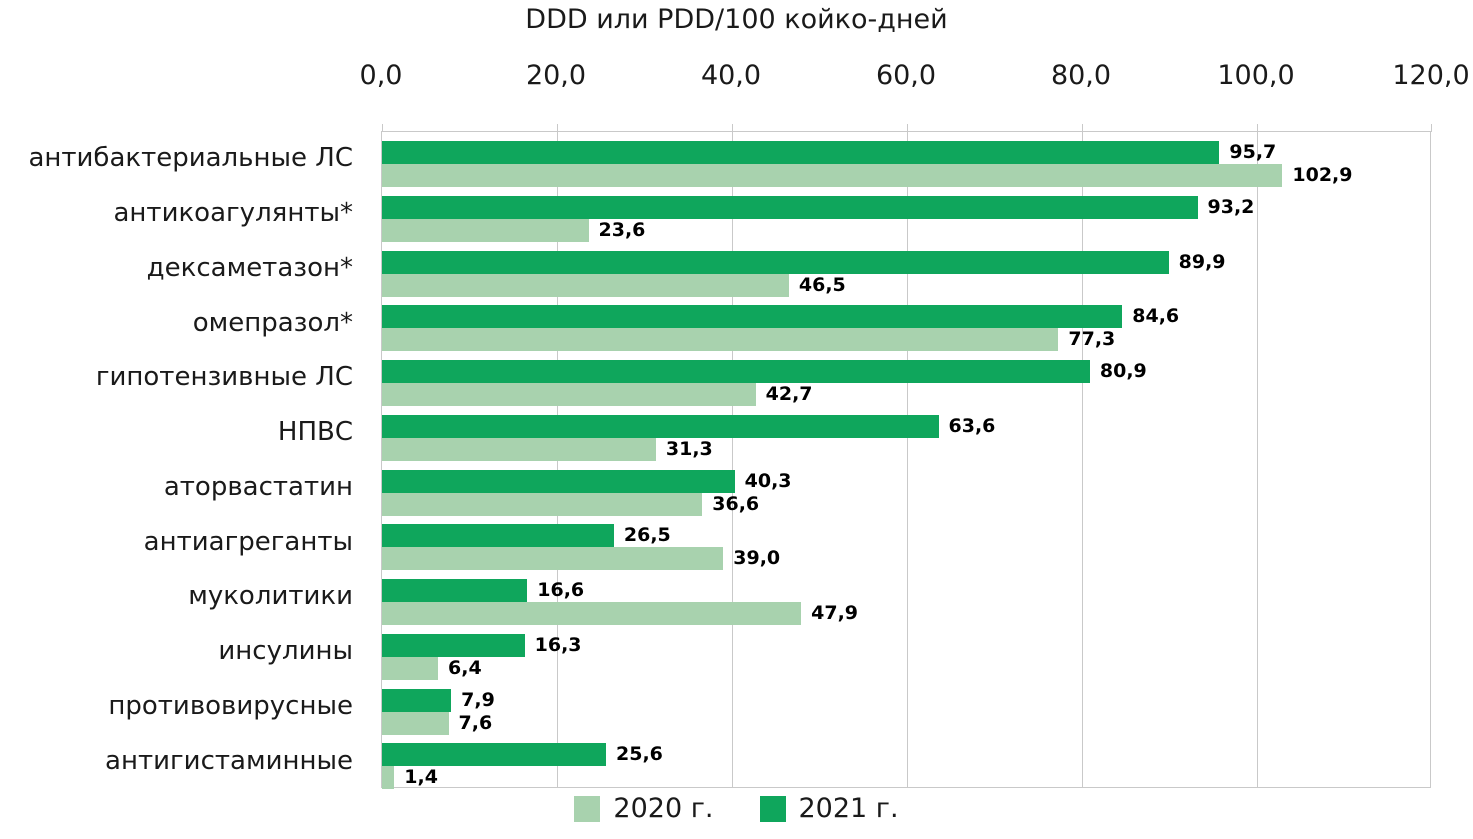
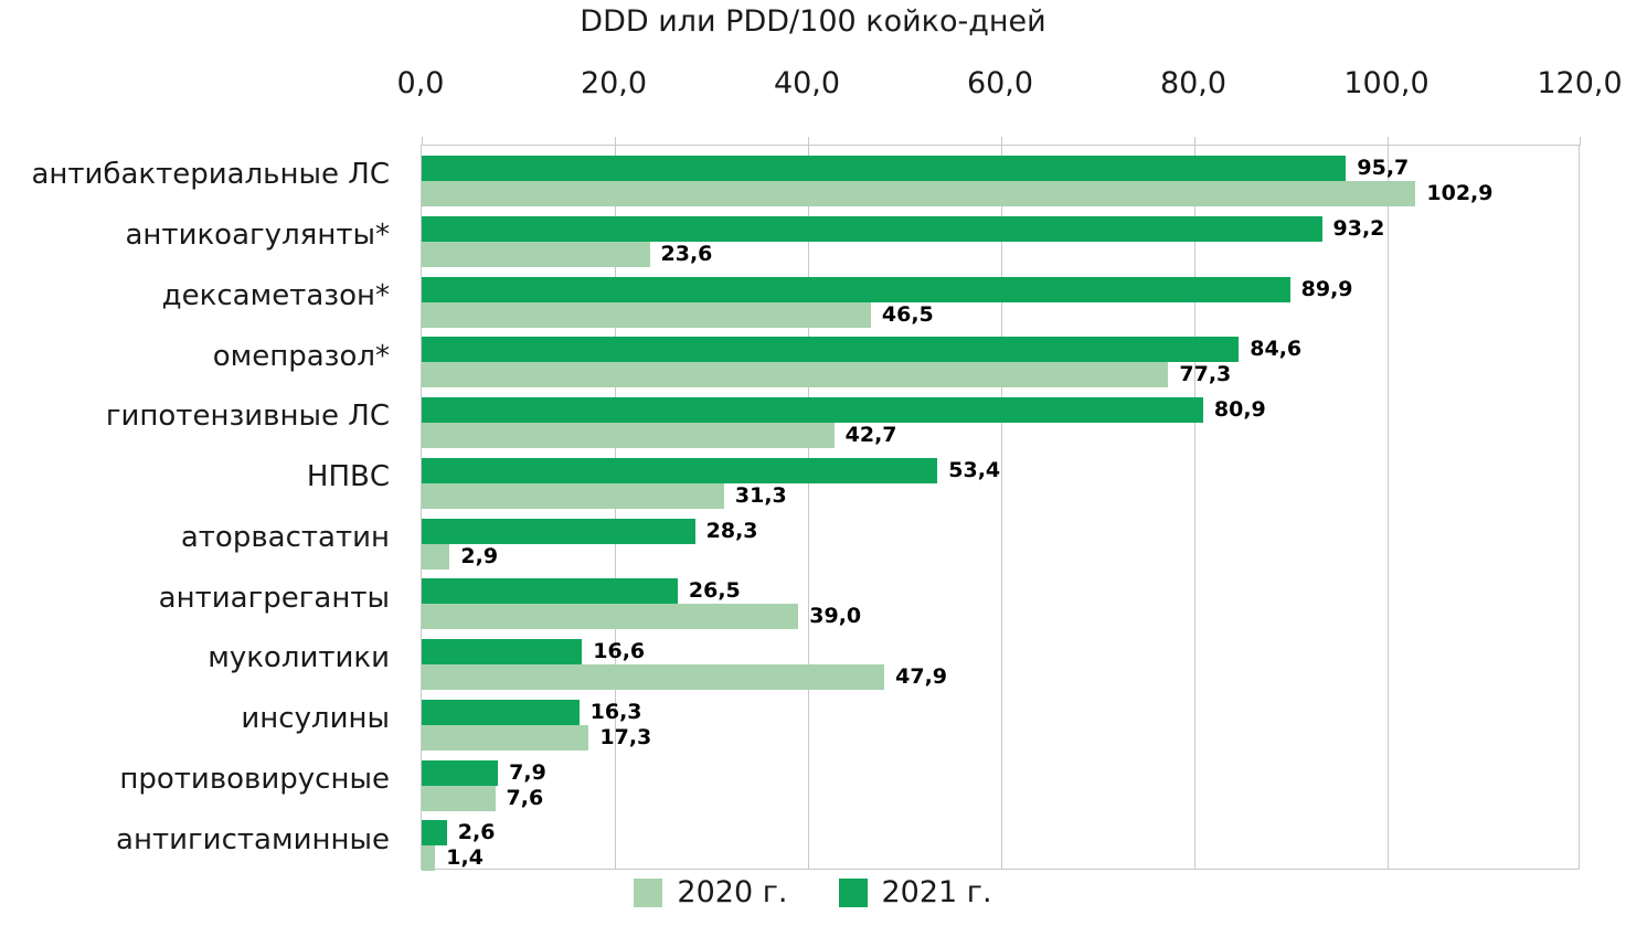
2021 г./НПВС: 63,6 -> 53,4
2020 г./аторвастатин: 36,6 -> 2,9
2021 г./аторвастатин: 40,3 -> 28,3
2020 г./инсулины: 6,4 -> 17,3
2021 г./антигистаминные: 25,6 -> 2,6
